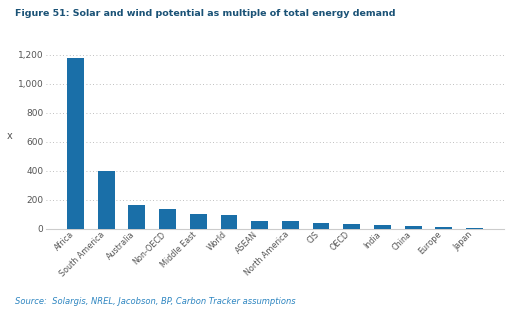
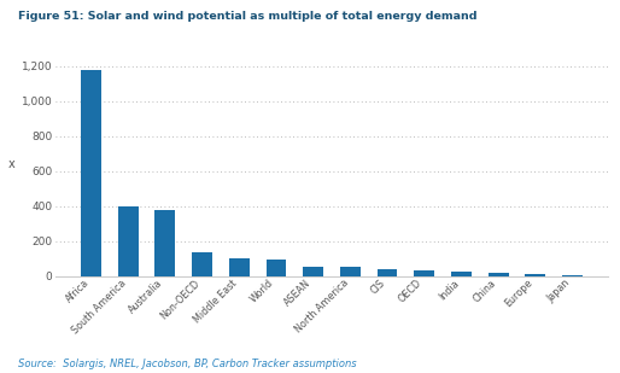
Australia: 160 -> 380
